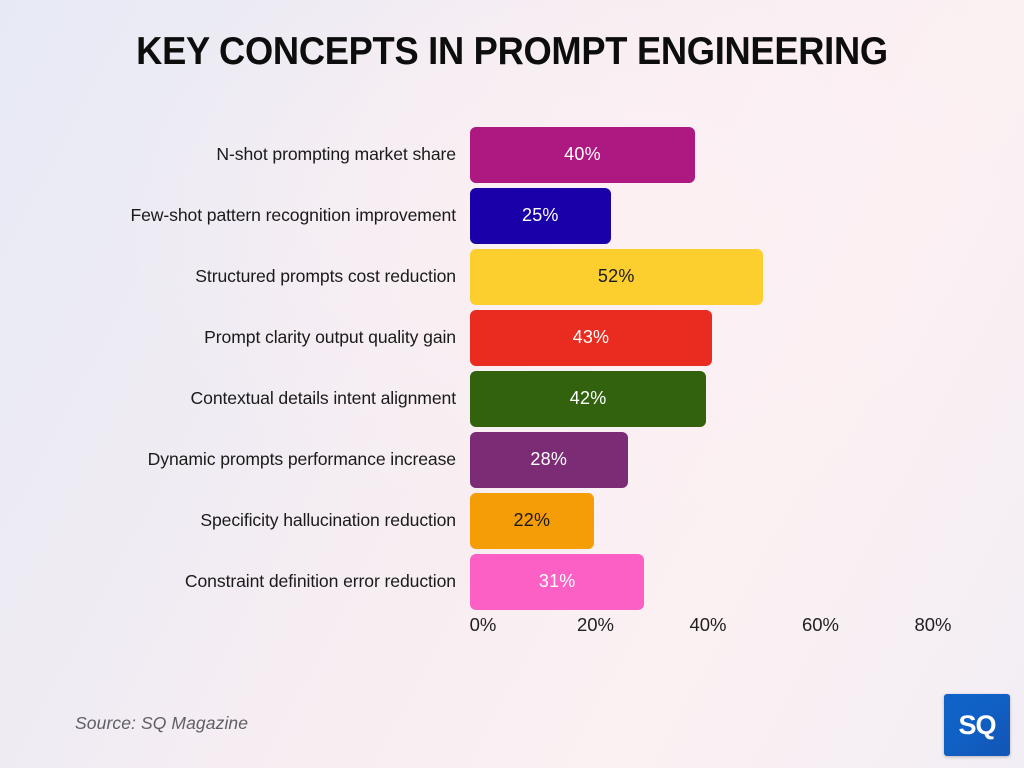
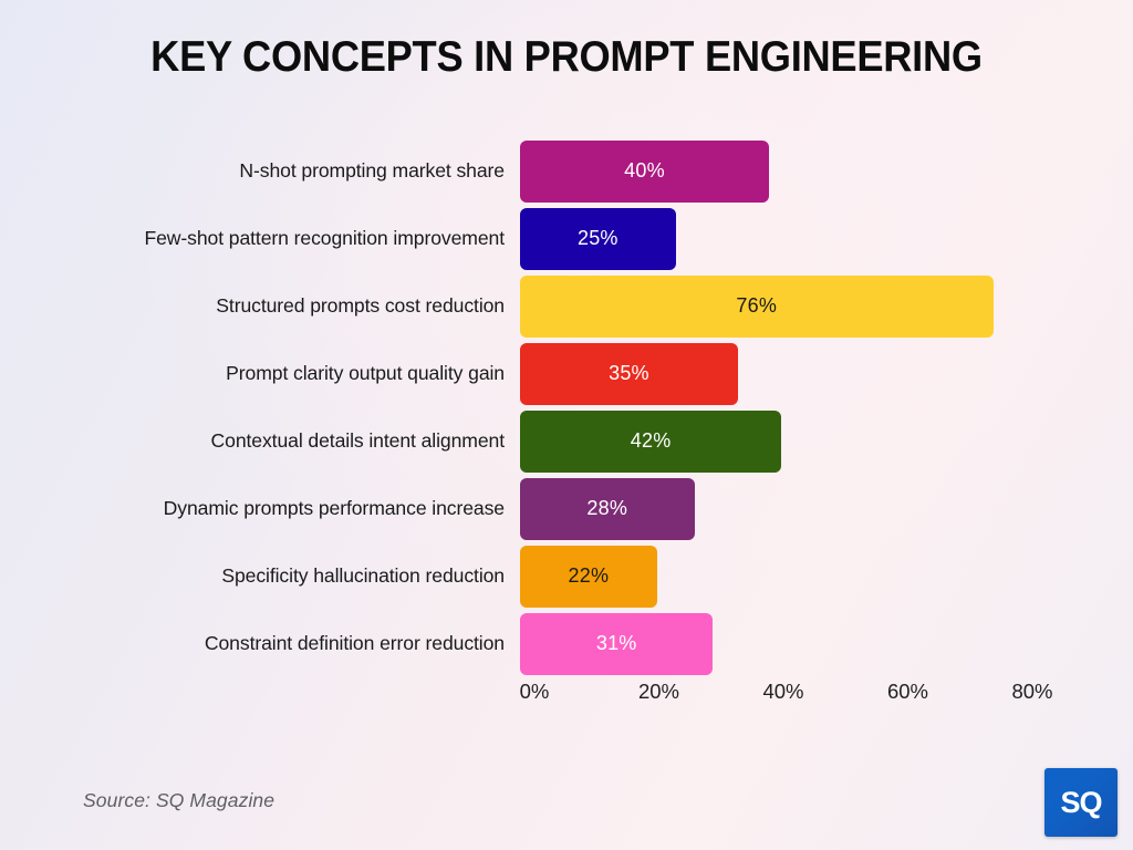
Structured prompts cost reduction: 52% -> 76%
Prompt clarity output quality gain: 43% -> 35%
